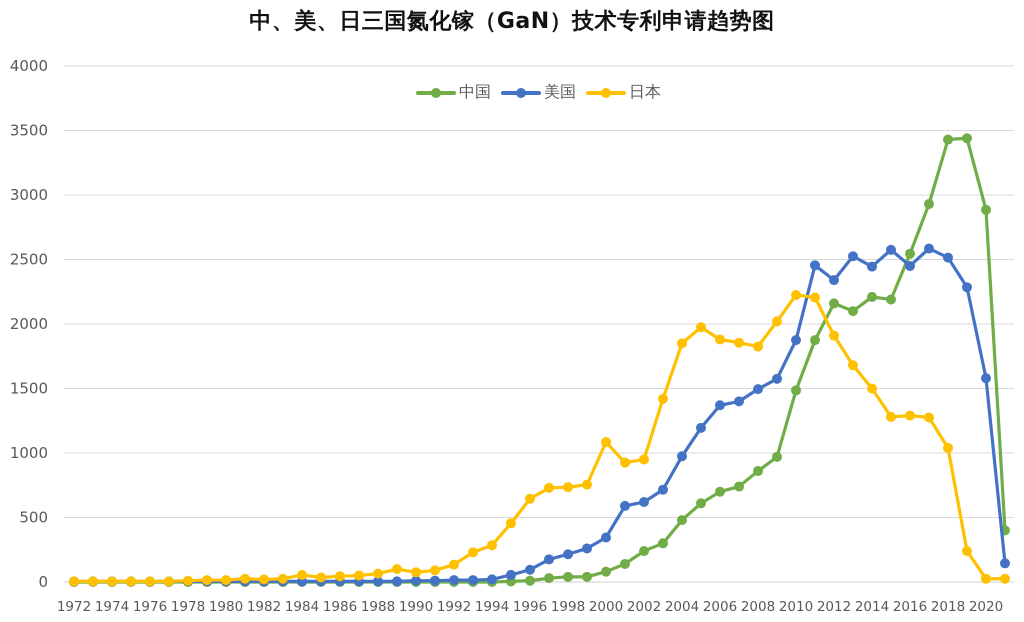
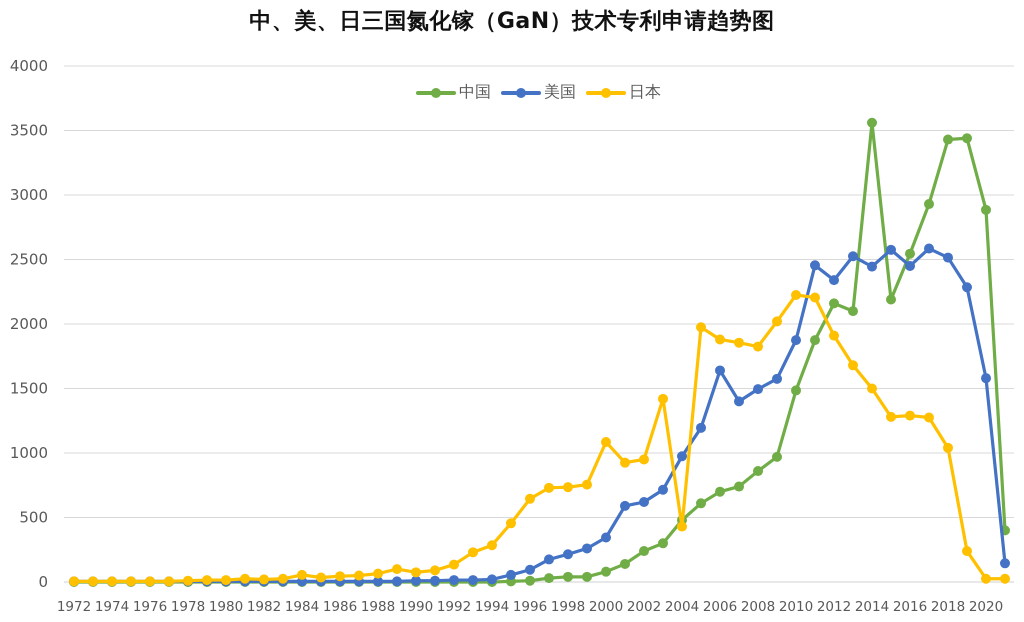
日本/2004: 1850 -> 430
美国/2006: 1370 -> 1640
中国/2014: 2210 -> 3560
